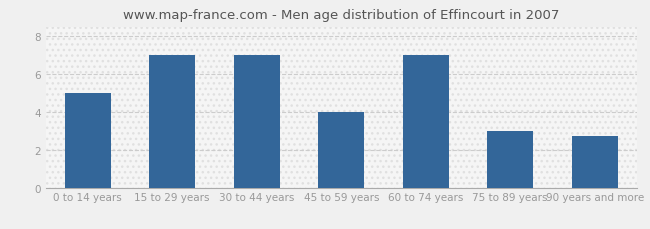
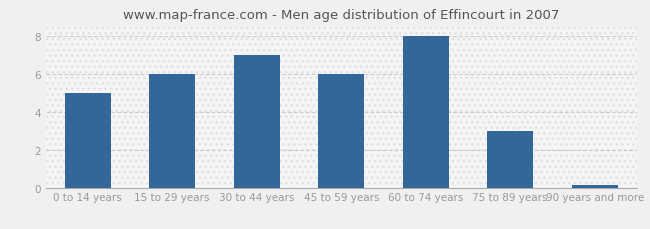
15 to 29 years: 7.0 -> 6.0
45 to 59 years: 4.0 -> 6.0
60 to 74 years: 7.0 -> 8.0
90 years and more: 2.7 -> 0.1
